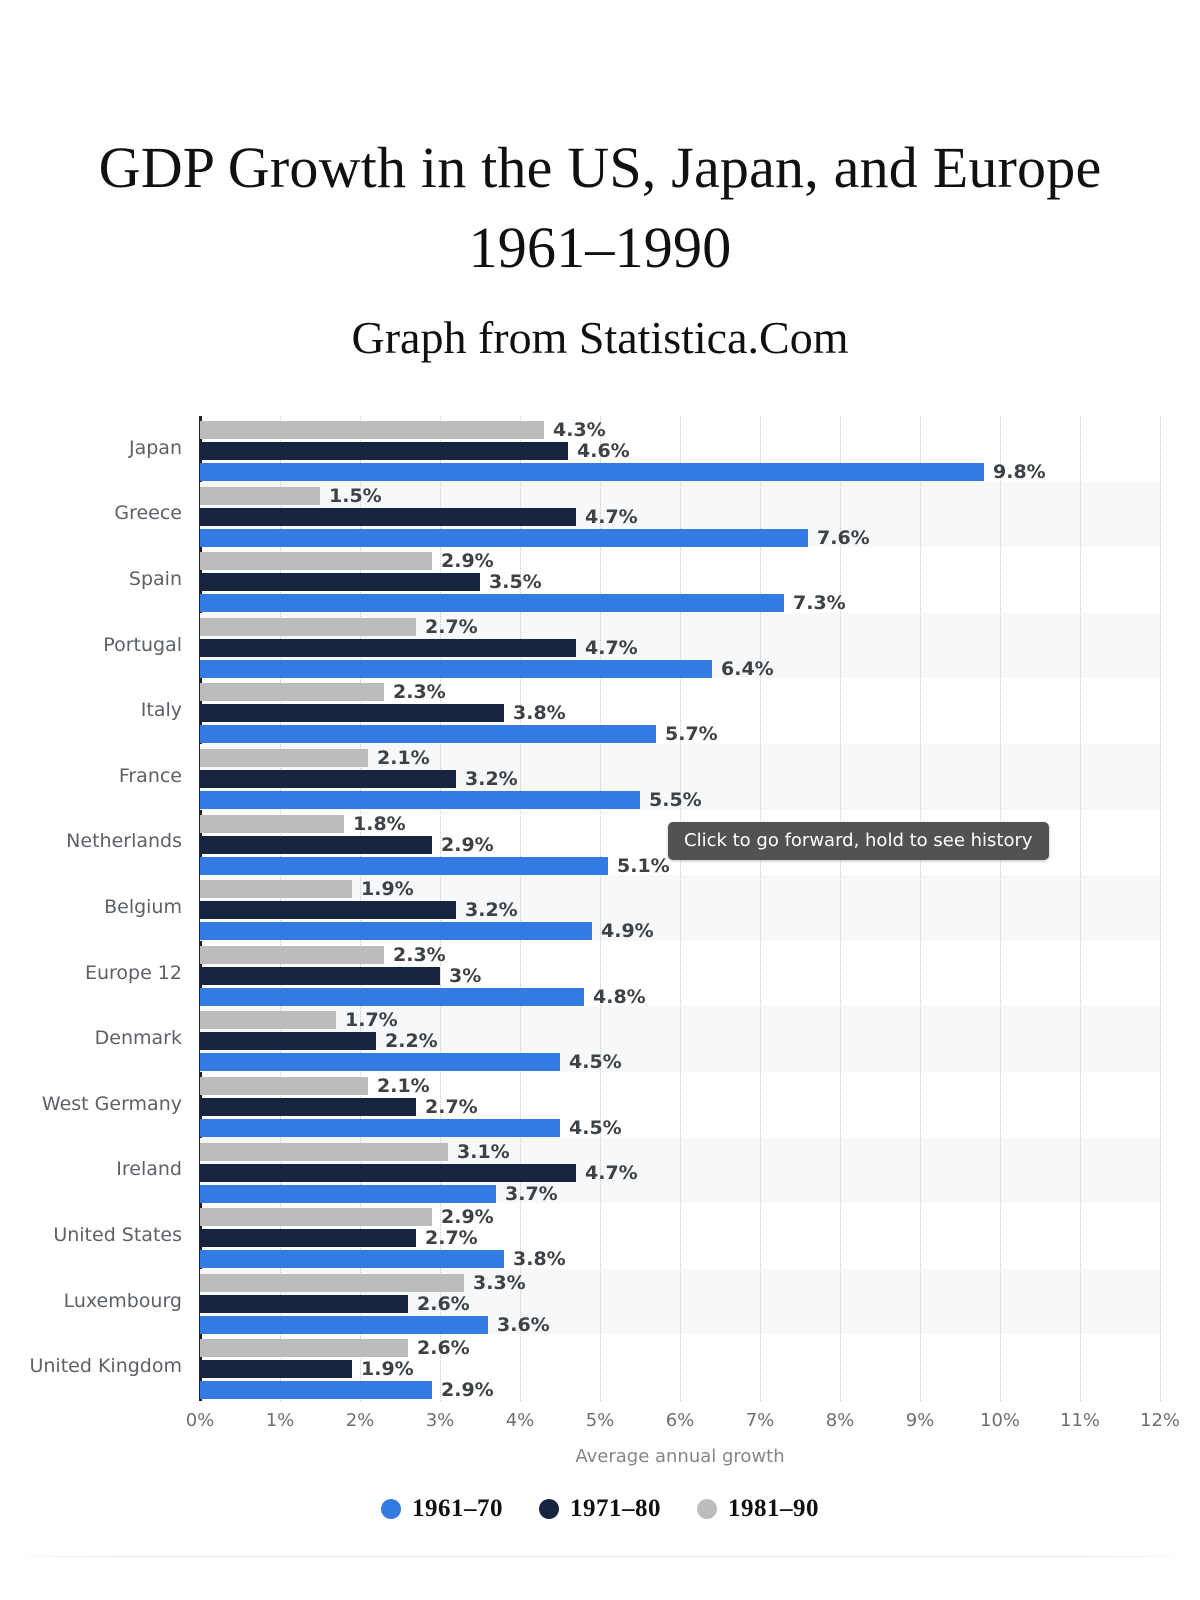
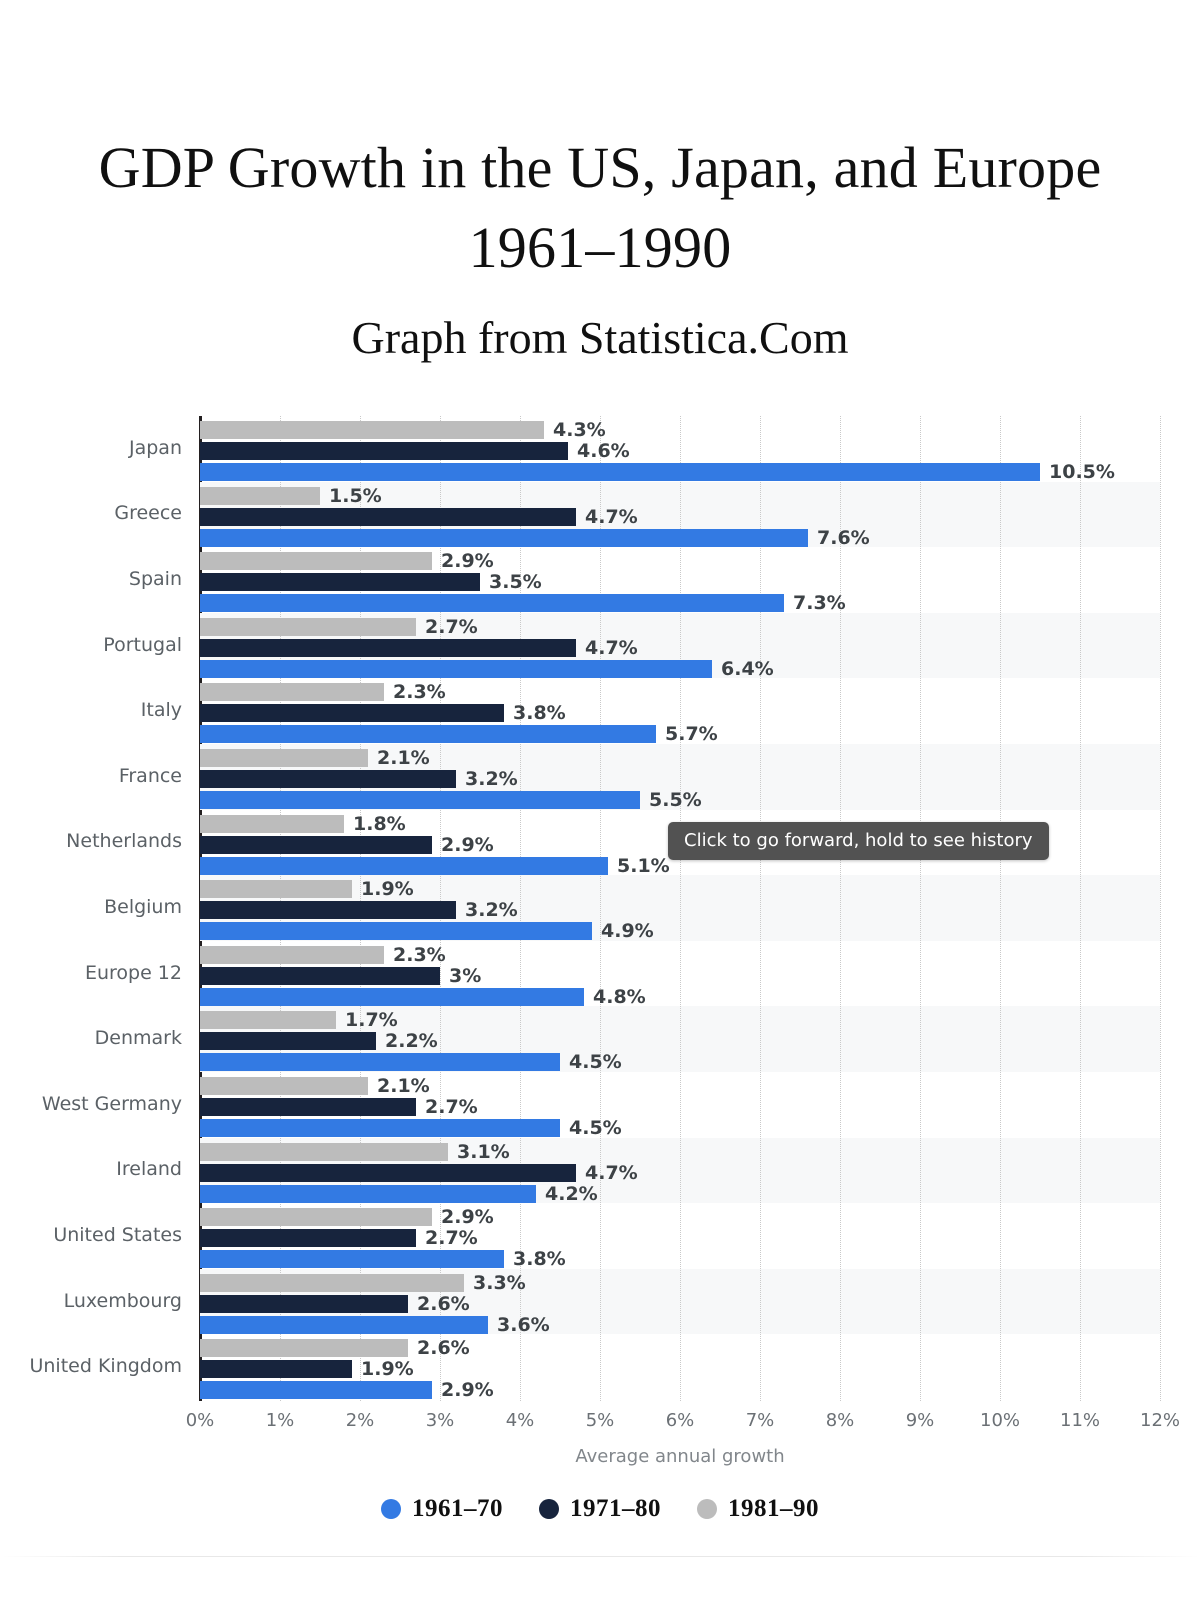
1961–70/Japan: 9.8% -> 10.5%
1961–70/Ireland: 3.7% -> 4.2%
